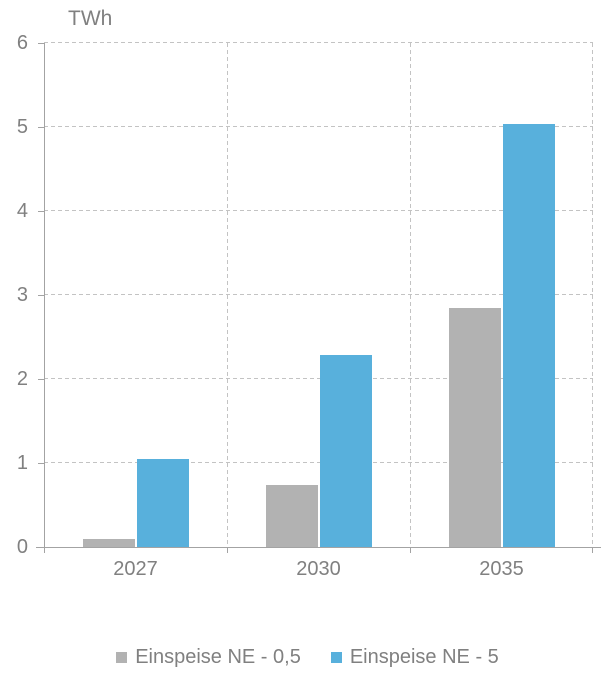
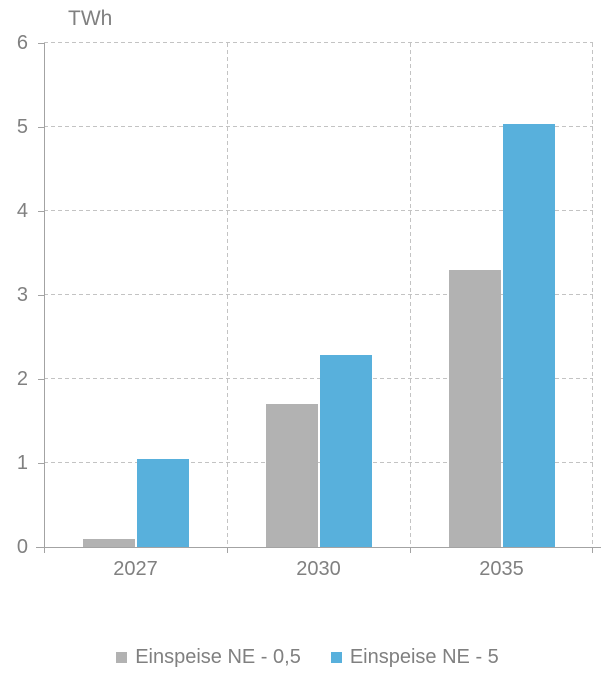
Einspeise NE - 0,5/2030: 0.7 -> 1.7
Einspeise NE - 0,5/2035: 2.9 -> 3.3
